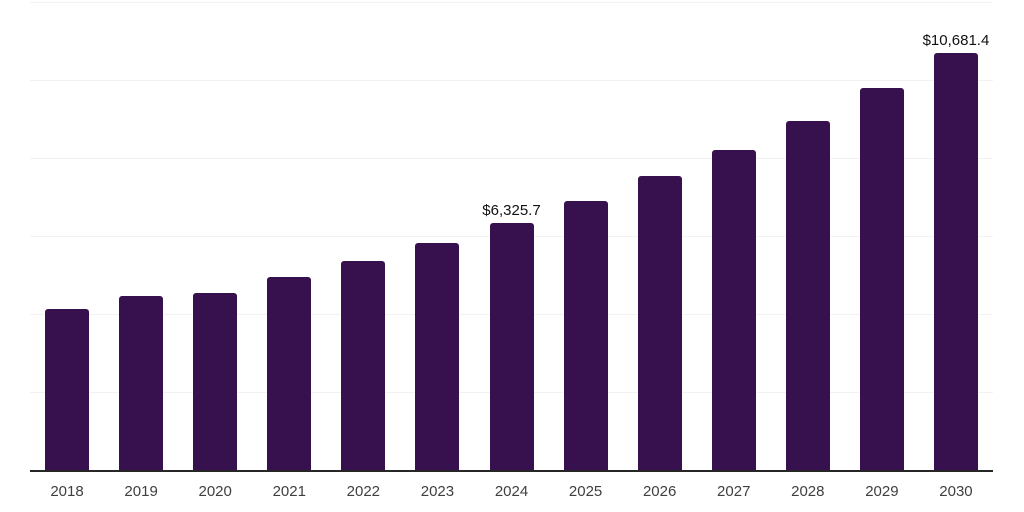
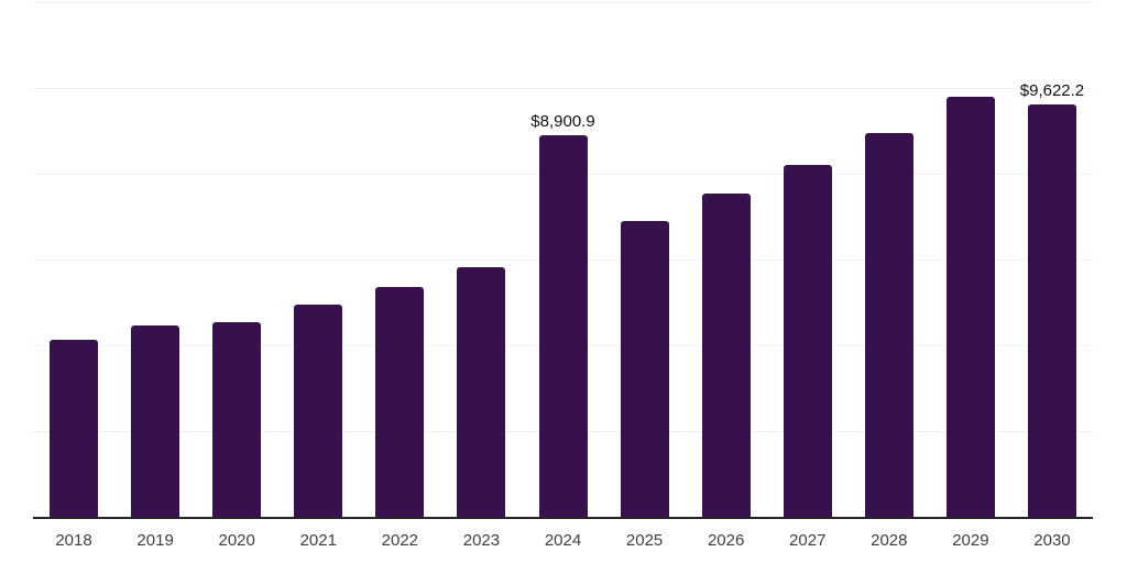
2024: $6,325.7 -> $8,900.9
2030: $10,681.4 -> $9,622.2
